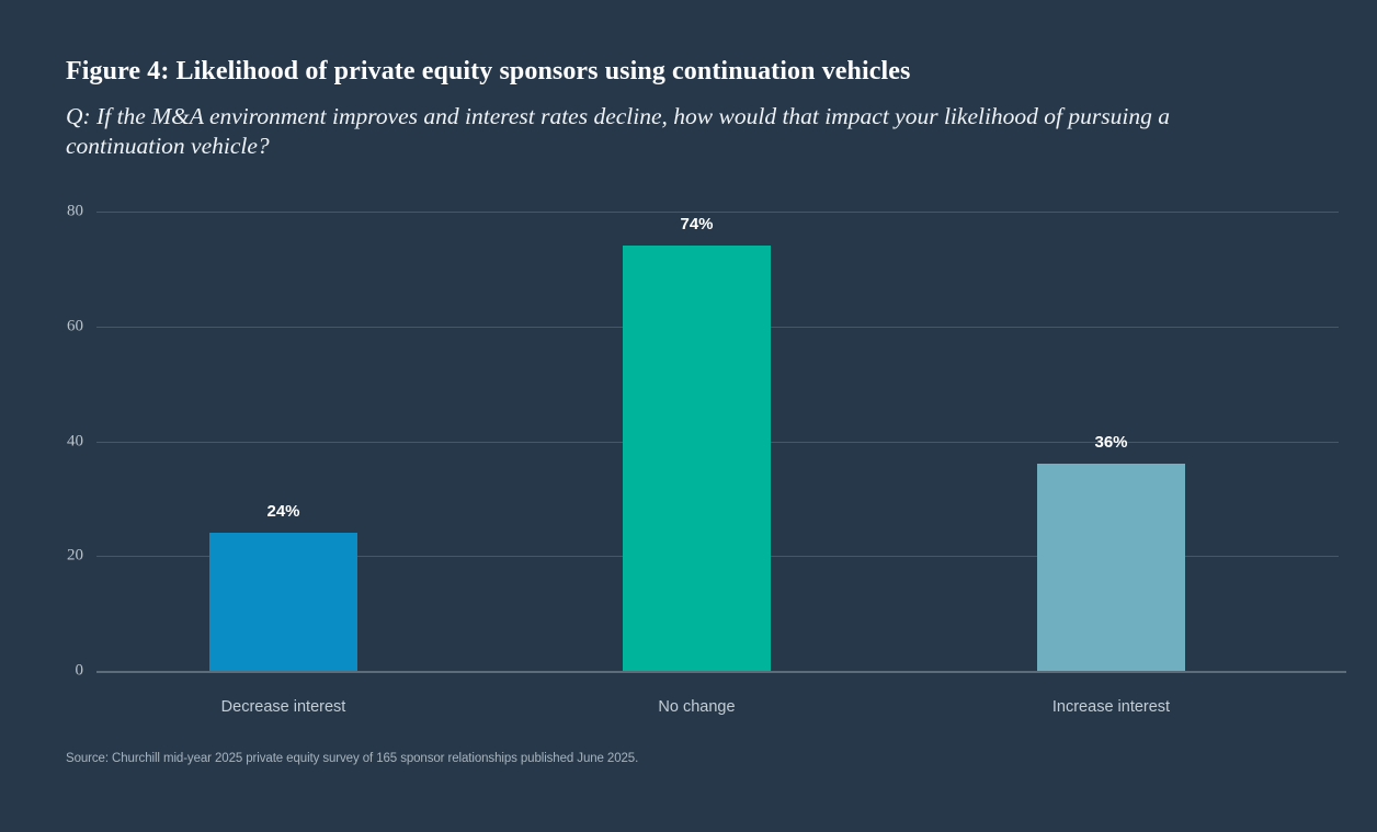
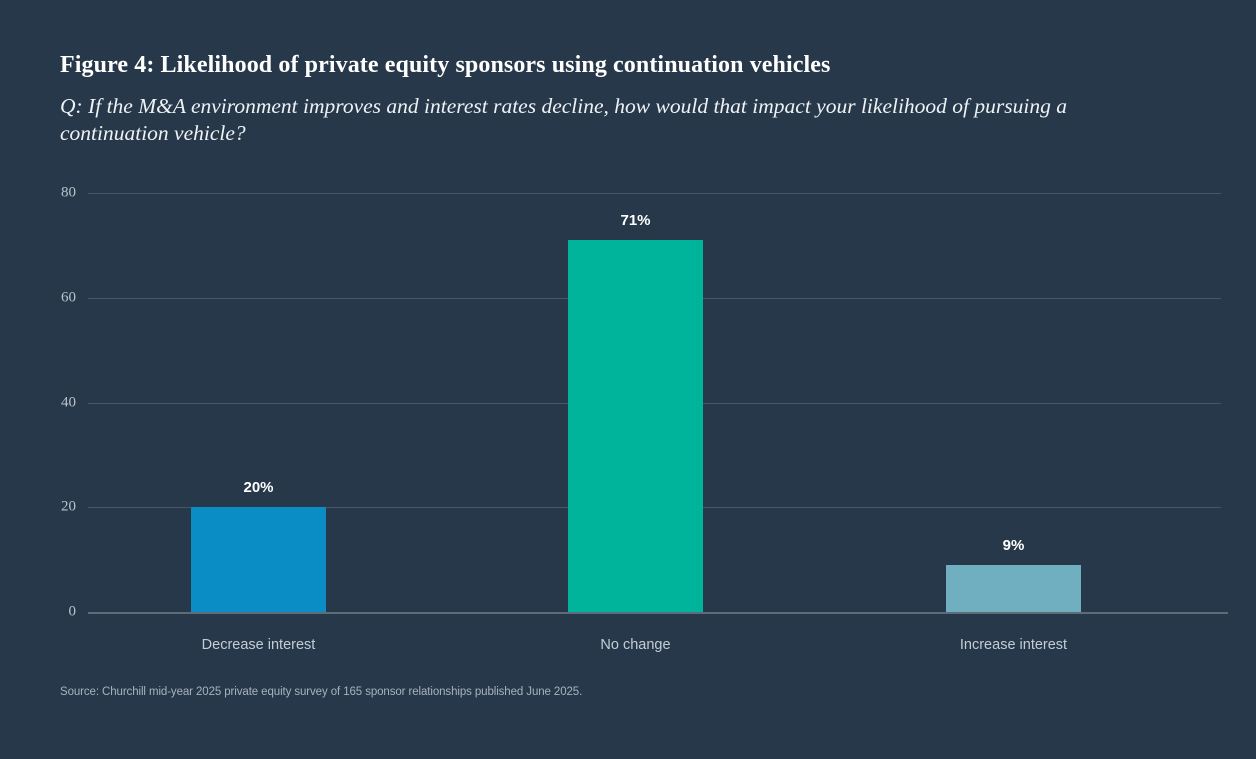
Decrease interest: 24% -> 20%
No change: 74% -> 71%
Increase interest: 36% -> 9%
